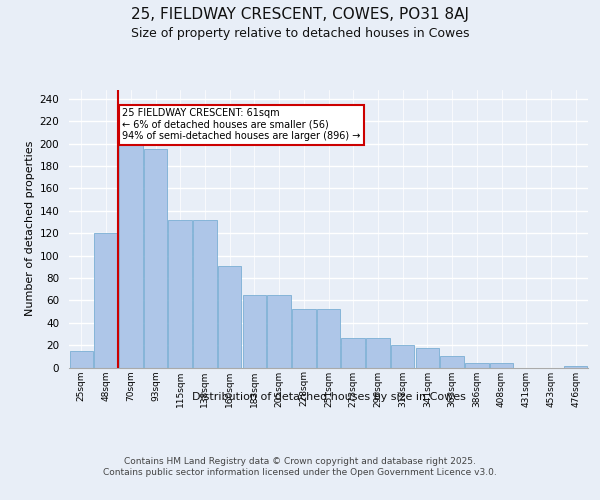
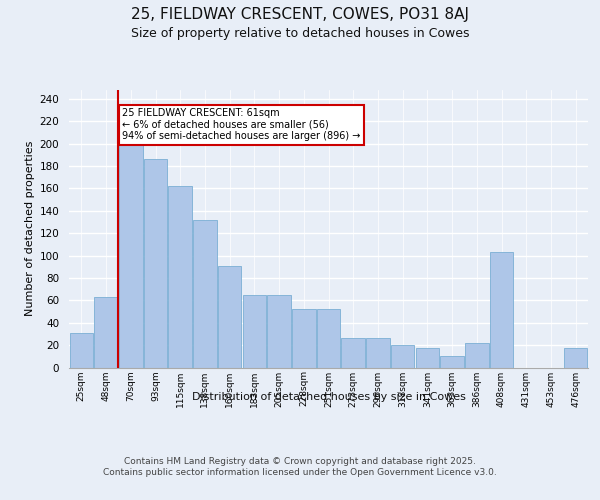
25sqm: 15 -> 31
48sqm: 120 -> 63
93sqm: 195 -> 186
115sqm: 132 -> 162
386sqm: 4 -> 22
408sqm: 4 -> 103
476sqm: 1 -> 17
